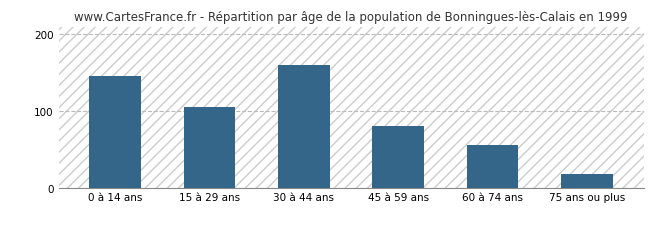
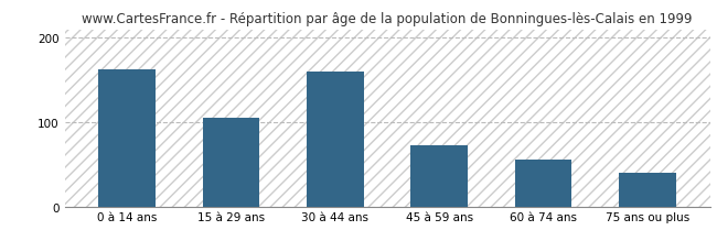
0 à 14 ans: 145 -> 162
45 à 59 ans: 80 -> 72
75 ans ou plus: 18 -> 40
